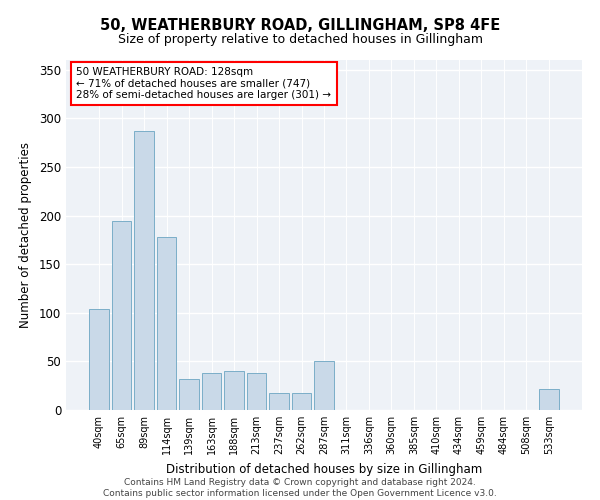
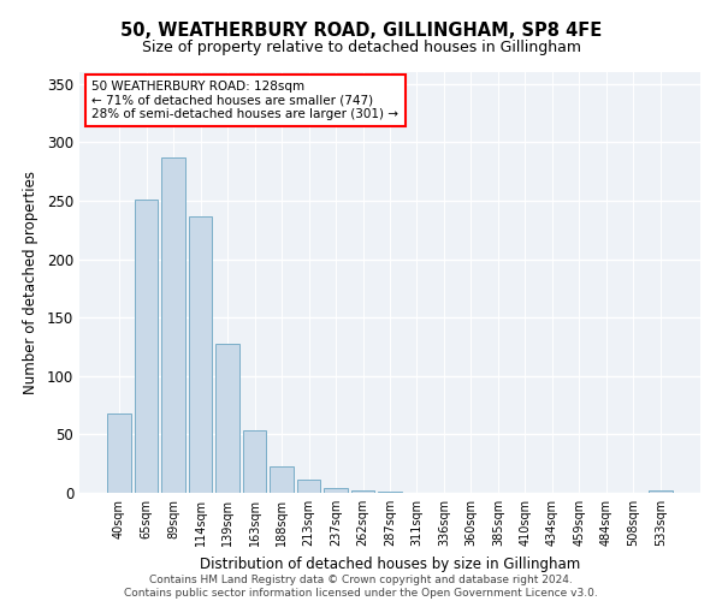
40sqm: 104 -> 68
65sqm: 194 -> 251
114sqm: 178 -> 237
139sqm: 32 -> 128
163sqm: 38 -> 53
188sqm: 40 -> 23
213sqm: 38 -> 11
237sqm: 18 -> 4
262sqm: 18 -> 2
287sqm: 50 -> 1
533sqm: 22 -> 2
